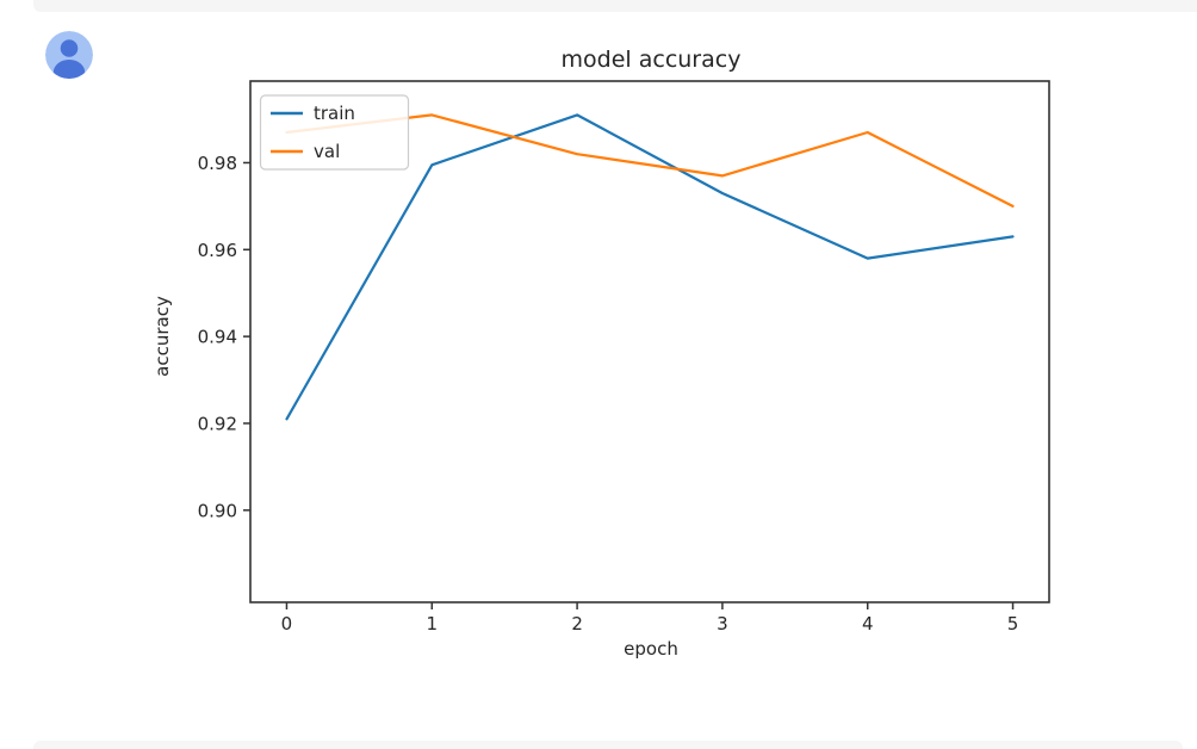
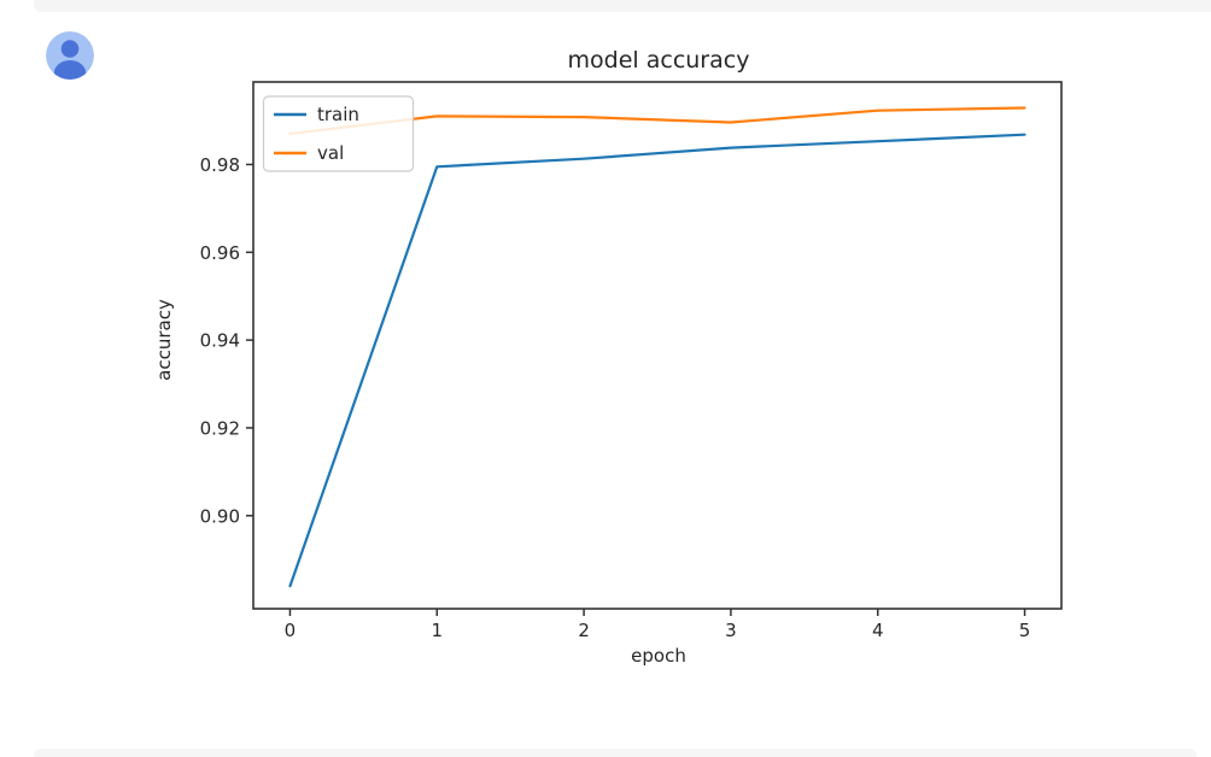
train/0: 0.921 -> 0.884
train/2: 0.991 -> 0.981
val/2: 0.982 -> 0.991
train/3: 0.973 -> 0.984
val/3: 0.977 -> 0.990
train/4: 0.958 -> 0.985
val/4: 0.987 -> 0.992
train/5: 0.963 -> 0.987
val/5: 0.970 -> 0.993
